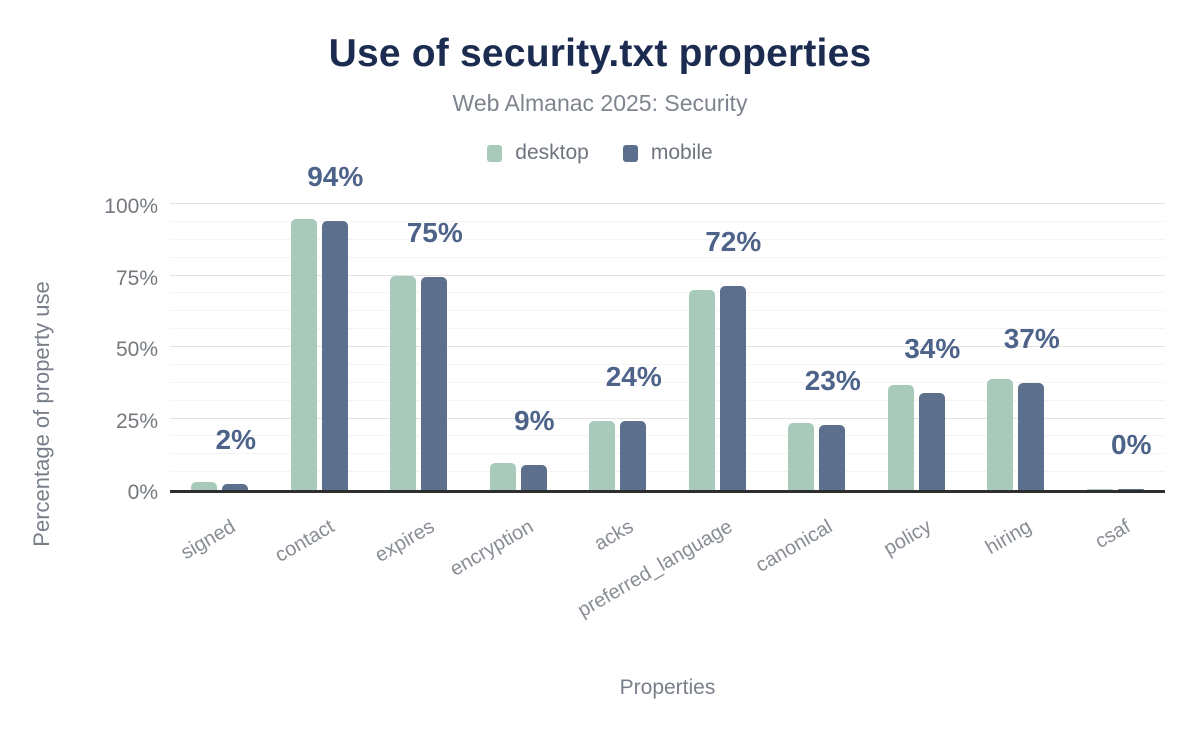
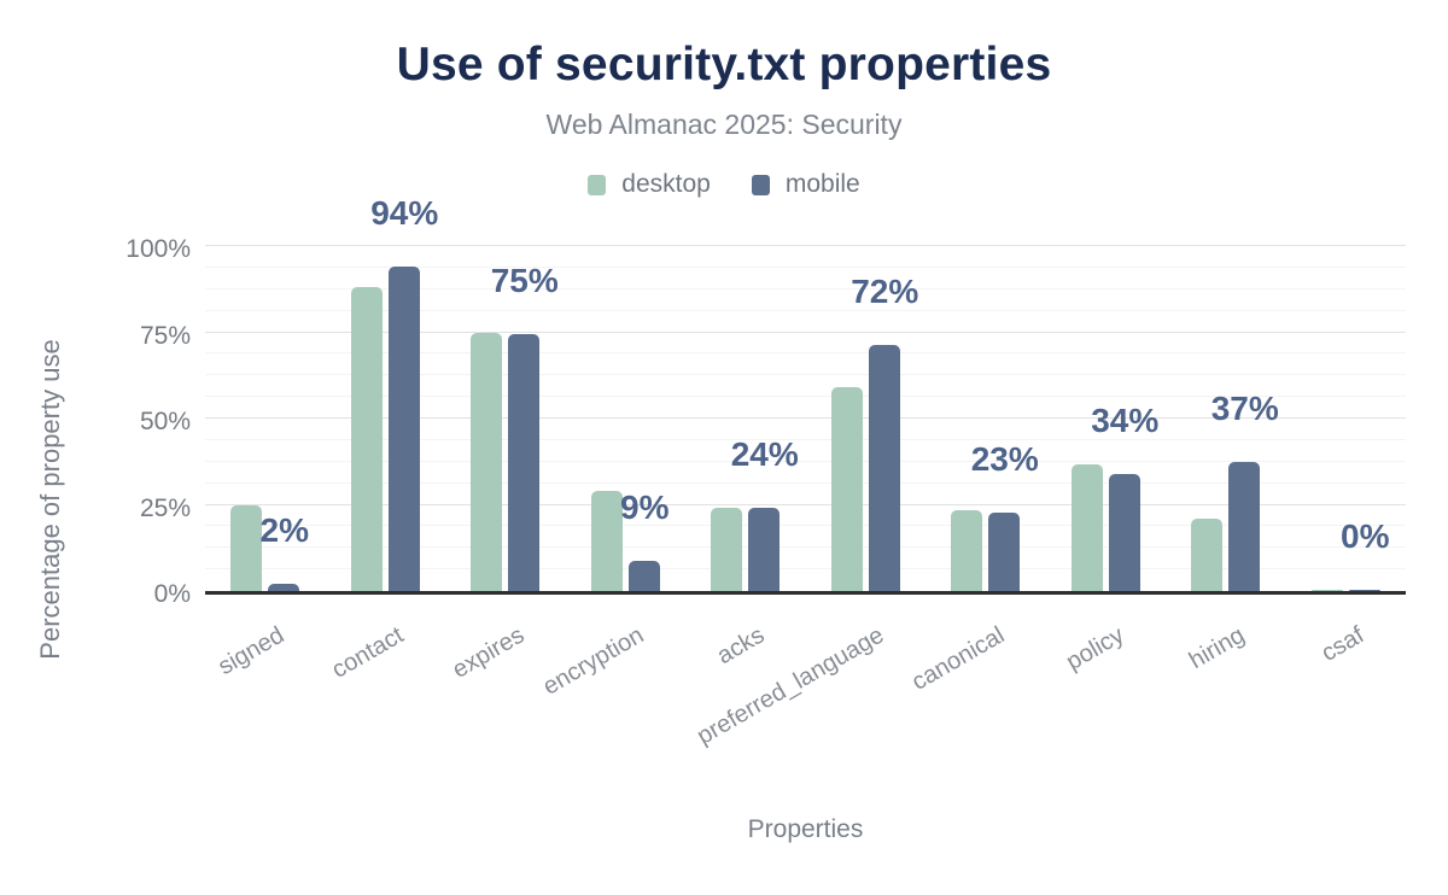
desktop/signed: 3% -> 25%
desktop/contact: 95% -> 88%
desktop/encryption: 10% -> 29%
desktop/preferred_language: 70% -> 59%
desktop/hiring: 39% -> 21%
